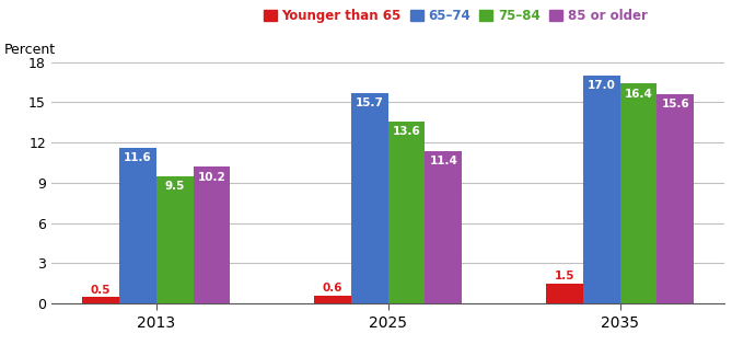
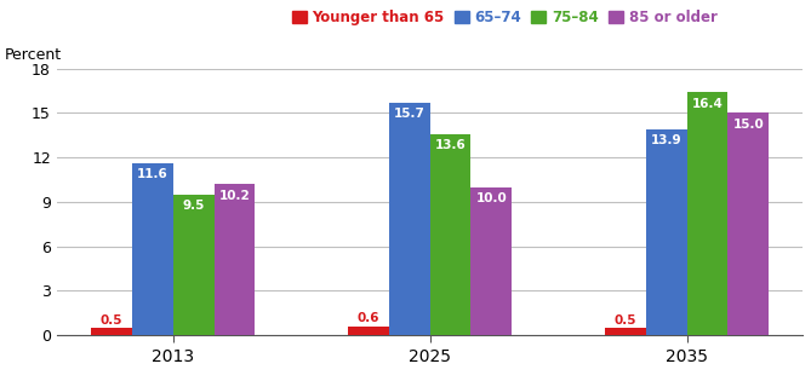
85 or older/2025: 11.4 -> 10.0
Younger than 65/2035: 1.5 -> 0.5
65–74/2035: 17.0 -> 13.9
85 or older/2035: 15.6 -> 15.0
